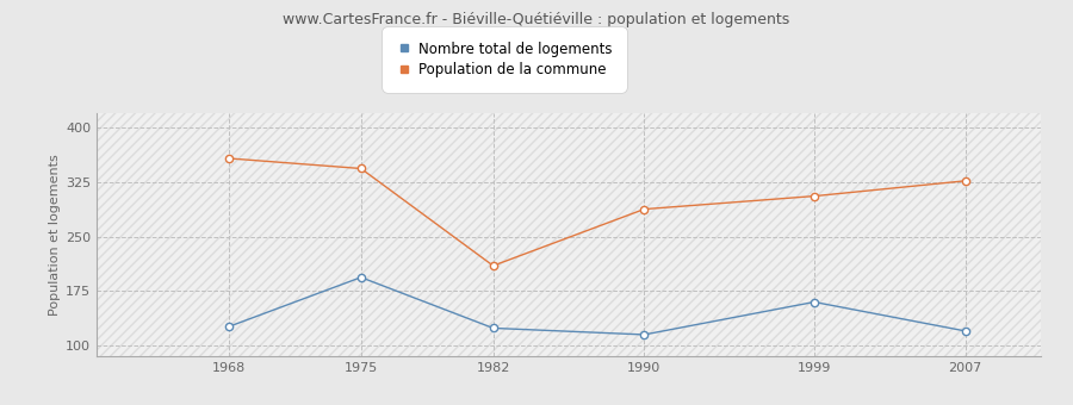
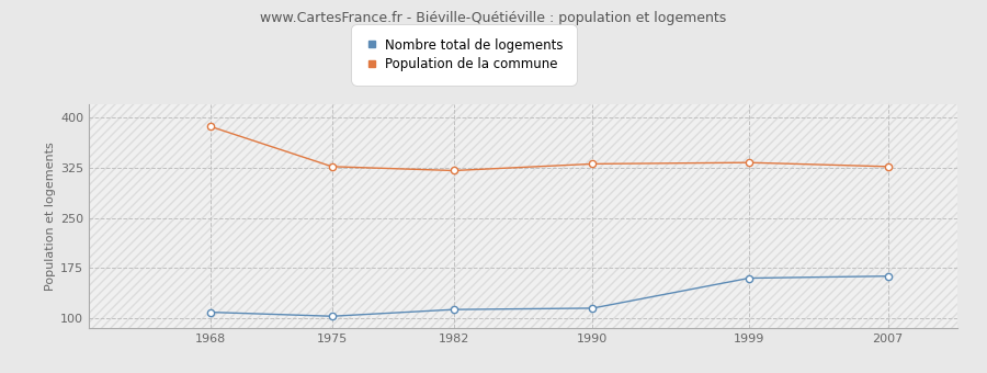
Nombre total de logements/1968: 126 -> 109
Population de la commune/1968: 358 -> 387
Nombre total de logements/1975: 194 -> 103
Population de la commune/1975: 344 -> 327
Nombre total de logements/1982: 124 -> 113
Population de la commune/1982: 210 -> 321
Population de la commune/1990: 288 -> 331
Population de la commune/1999: 306 -> 333
Nombre total de logements/2007: 120 -> 163
